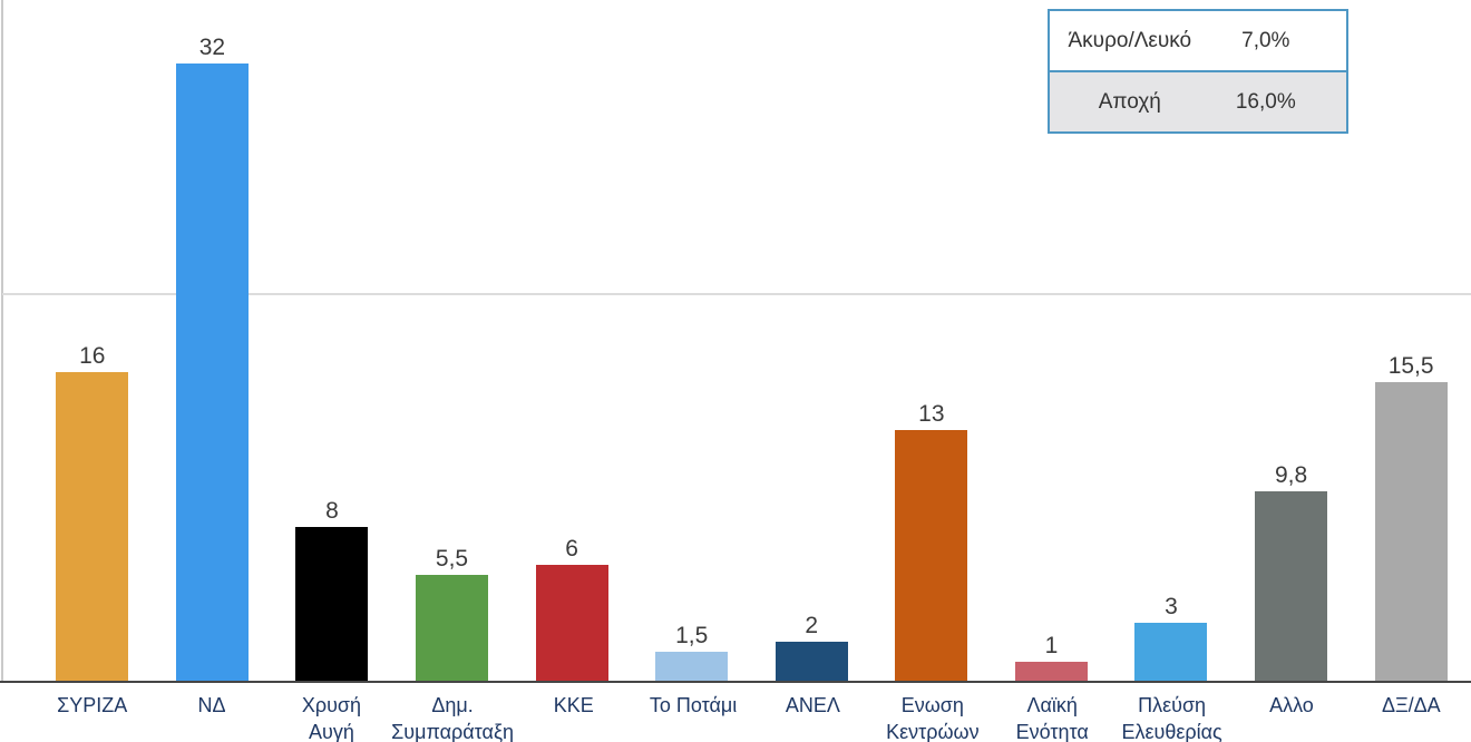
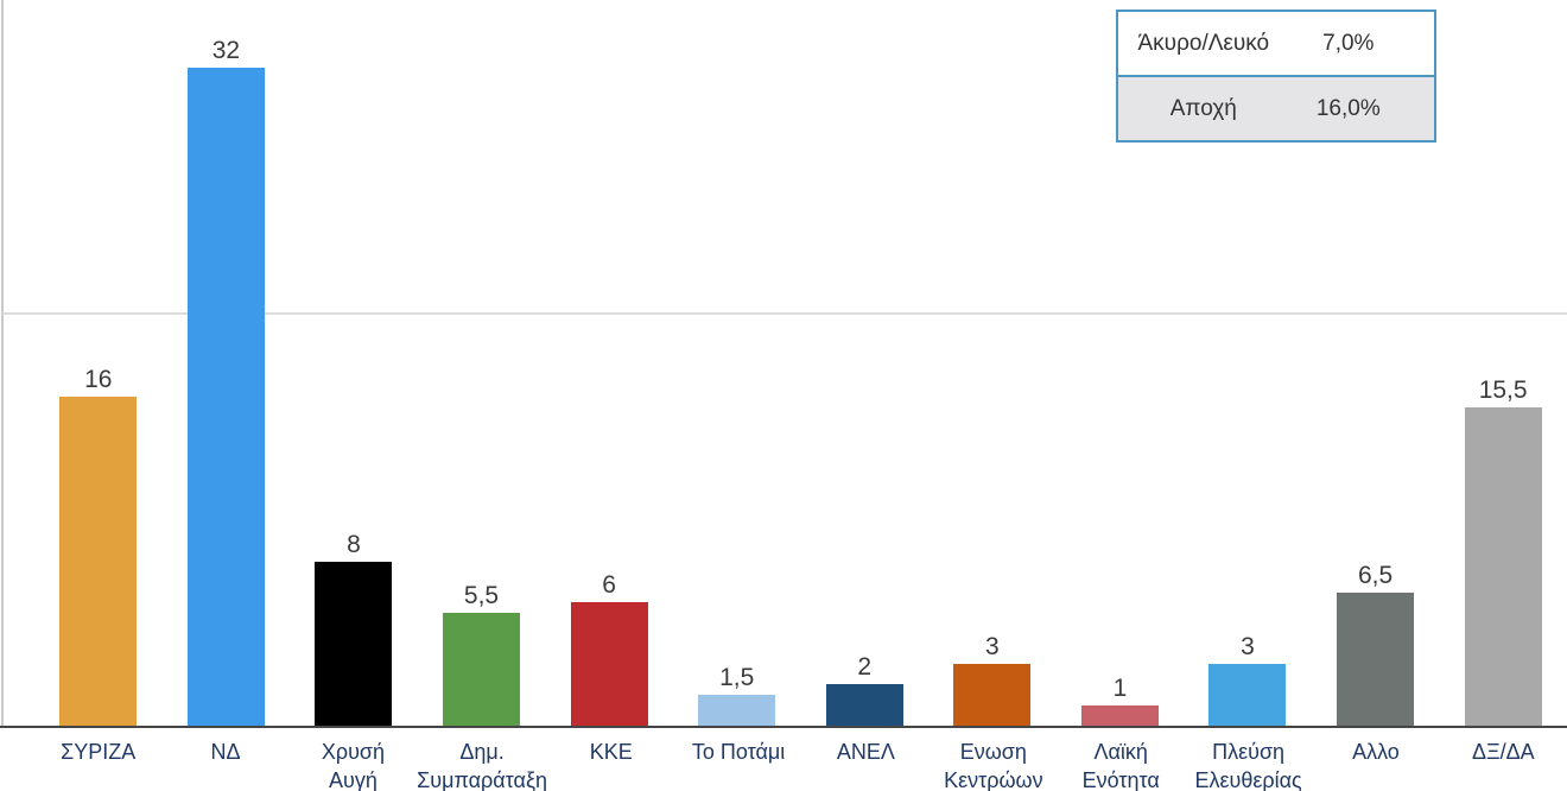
Ενωση Κεντρώων: 13 -> 3
Αλλο: 9,8 -> 6,5
